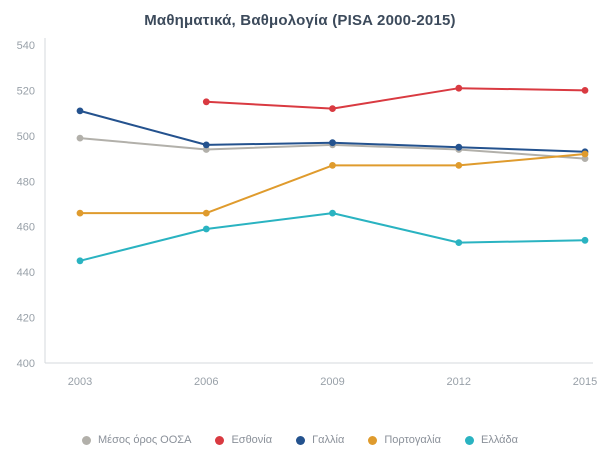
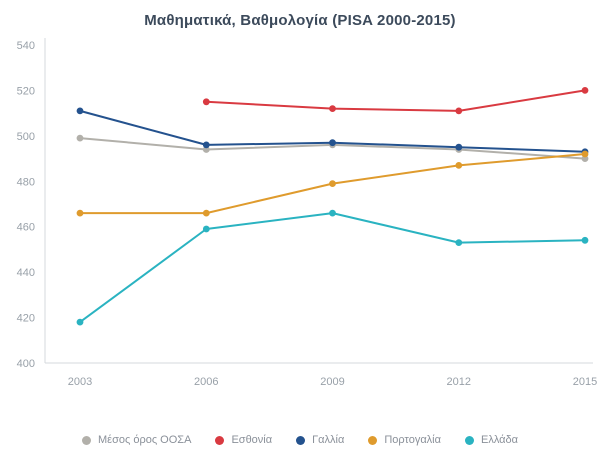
Ελλάδα/2003: 445 -> 418
Πορτογαλία/2009: 487 -> 479
Εσθονία/2012: 521 -> 511
